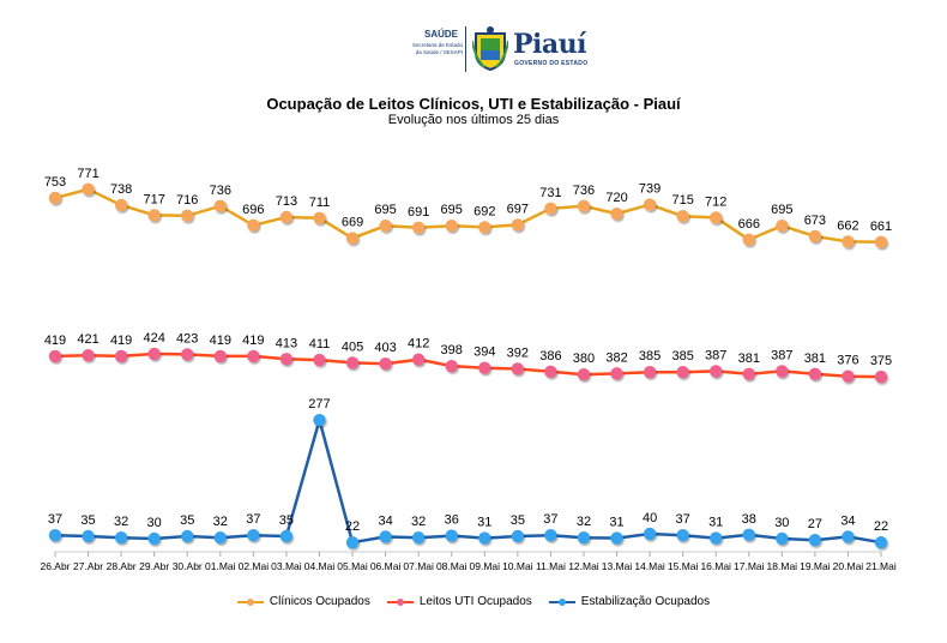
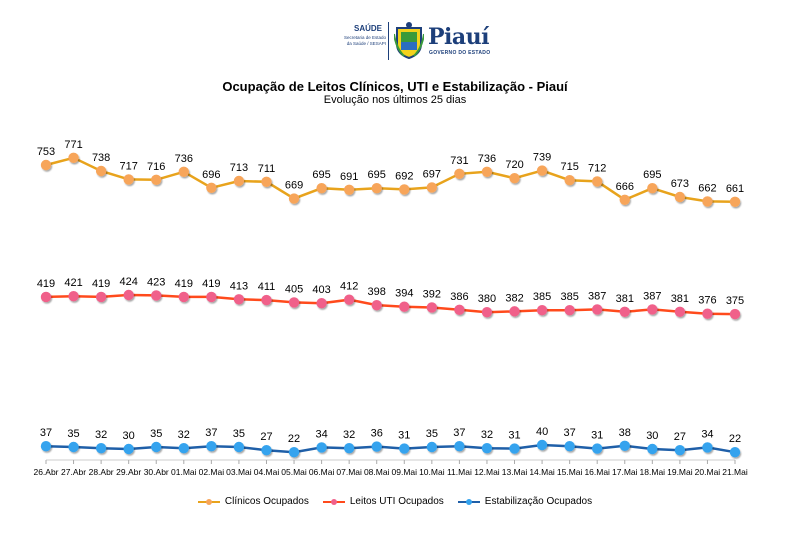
Estabilização Ocupados/04.Mai: 277 -> 27
